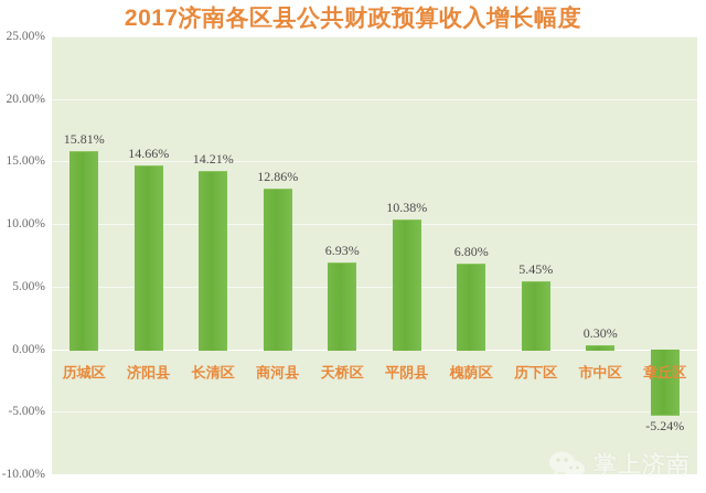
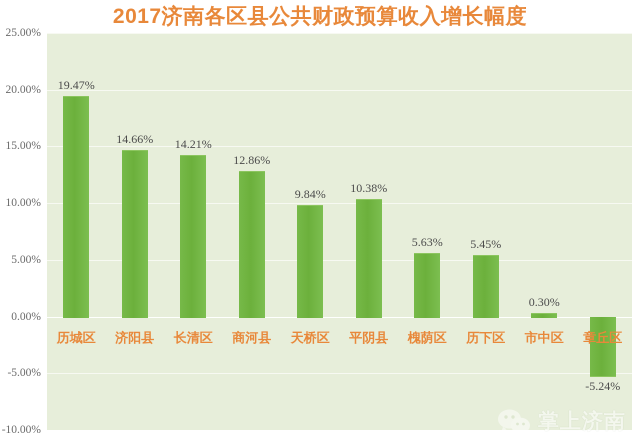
历城区: 15.81% -> 19.47%
天桥区: 6.93% -> 9.84%
槐荫区: 6.80% -> 5.63%
